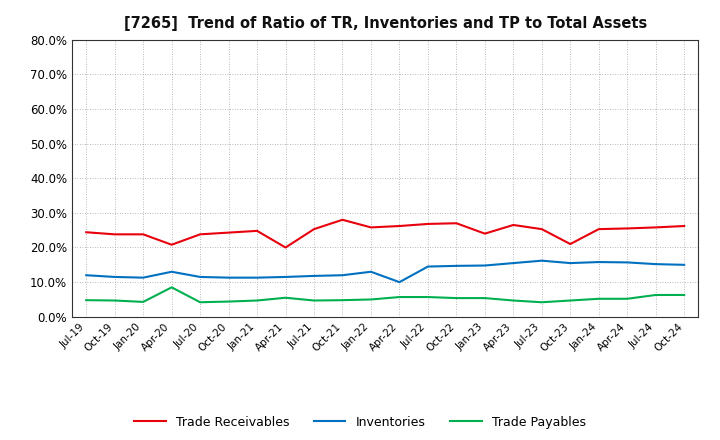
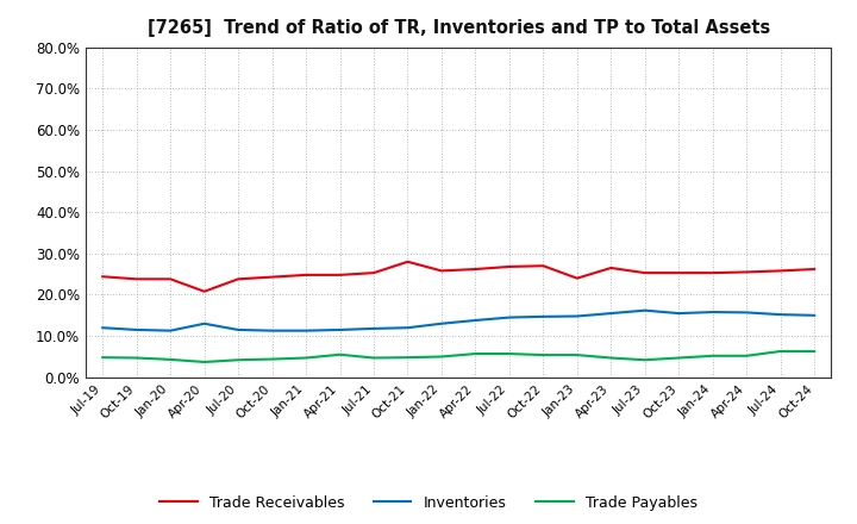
Trade Payables/Apr-20: 8.5% -> 3.7%
Trade Receivables/Apr-21: 20.0% -> 24.8%
Inventories/Apr-22: 10.0% -> 13.8%
Trade Receivables/Oct-23: 21.0% -> 25.3%
